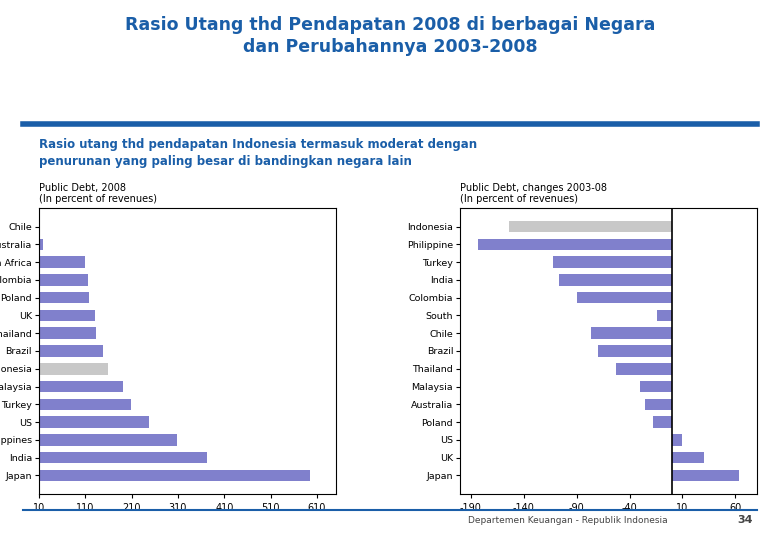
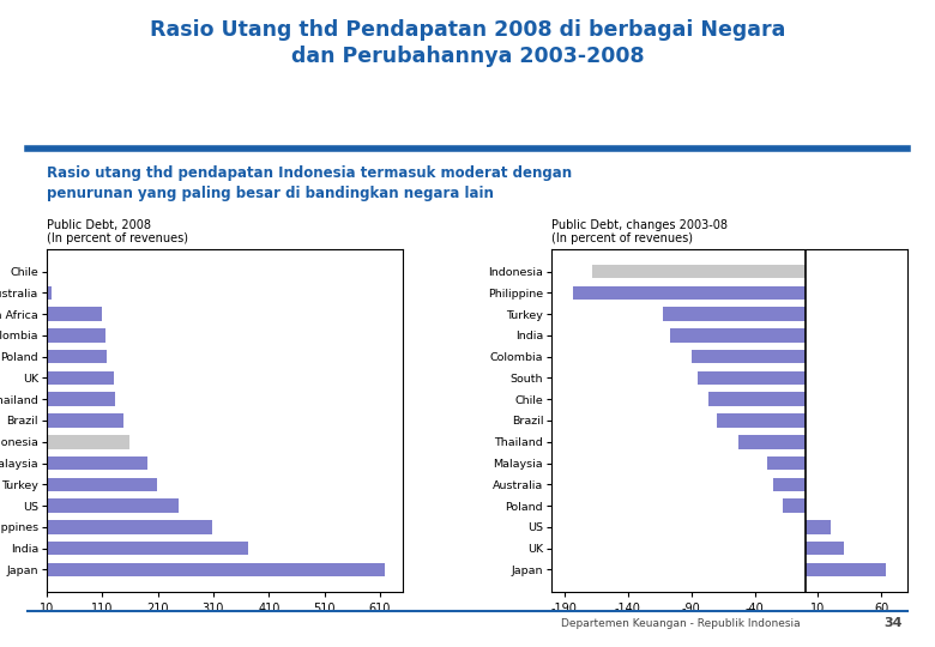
Public Debt, 2008 (In percent of revenues)/Japan: 595 -> 618
Public Debt, changes 2003-08 (In percent of revenues)/Indonesia: -154 -> -168
Public Debt, changes 2003-08 (In percent of revenues)/South: -14 -> -85
Public Debt, changes 2003-08 (In percent of revenues)/US: 10 -> 20
